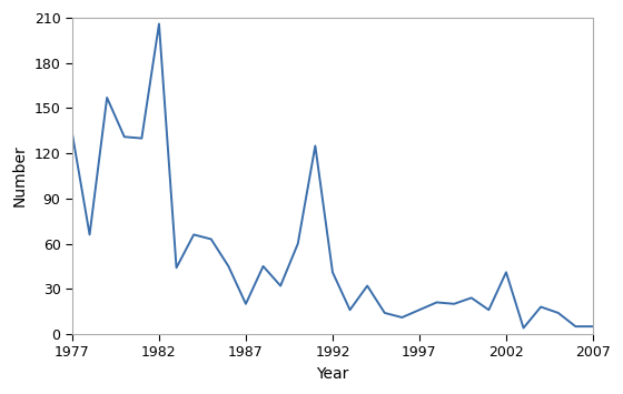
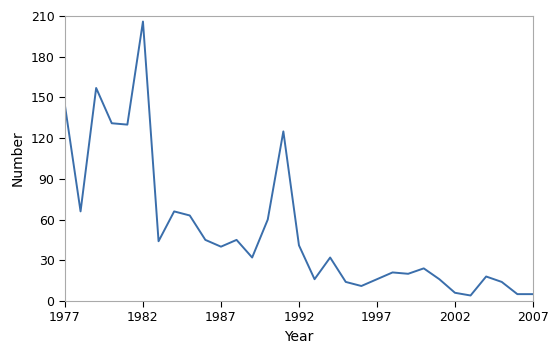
1977: 133 -> 144
1987: 20 -> 40
2002: 41 -> 6
